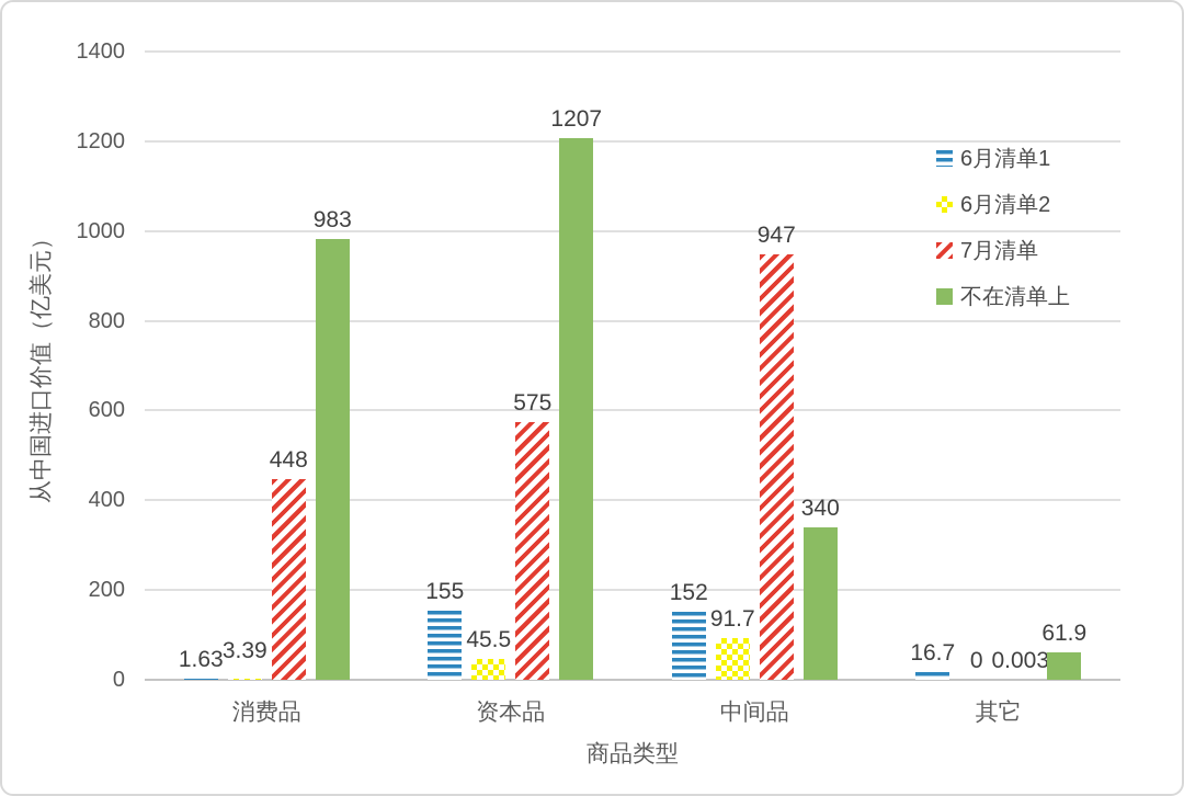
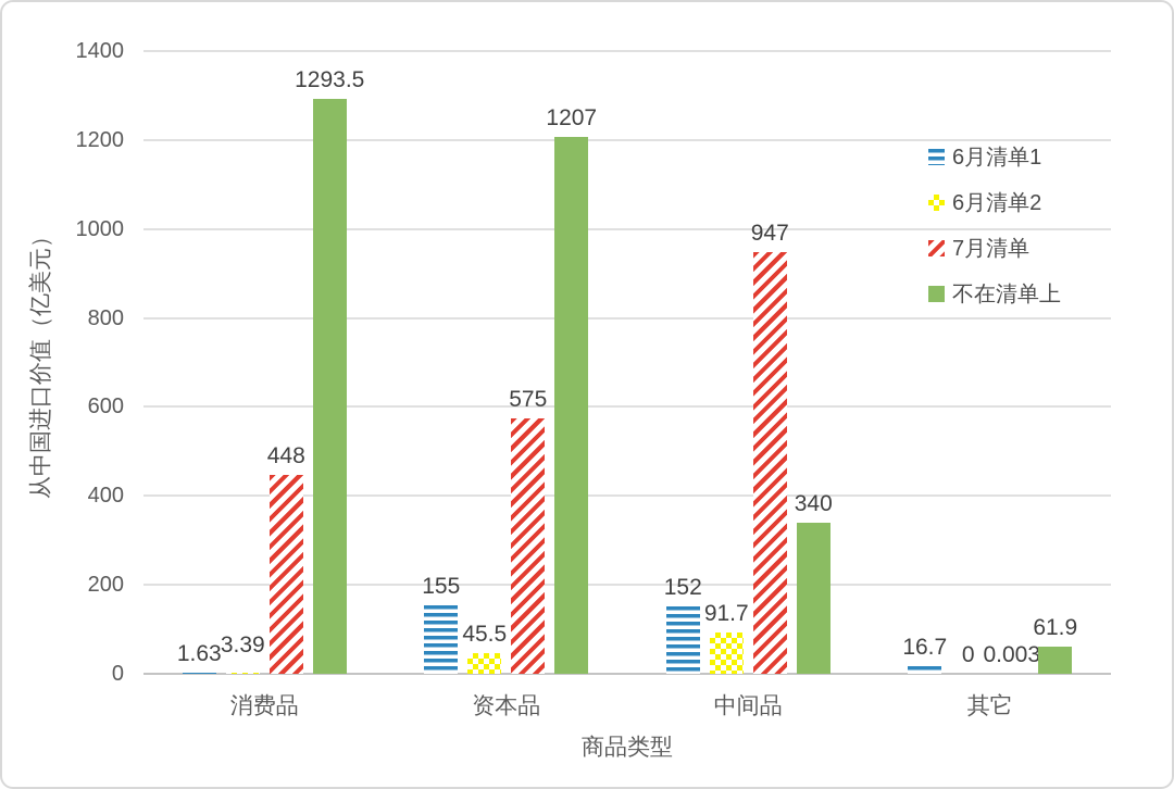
不在清单上/消费品: 983 -> 1293.5
